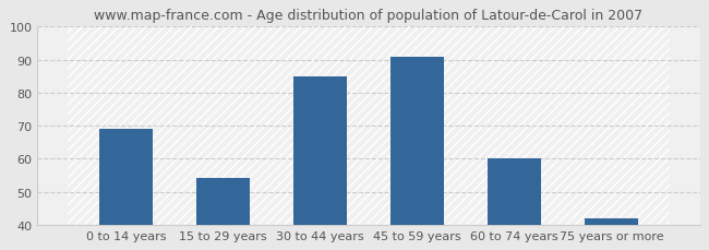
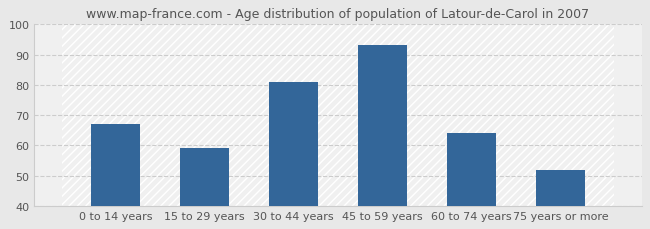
0 to 14 years: 69 -> 67
15 to 29 years: 54 -> 59
30 to 44 years: 85 -> 81
45 to 59 years: 91 -> 93
60 to 74 years: 60 -> 64
75 years or more: 42 -> 52
